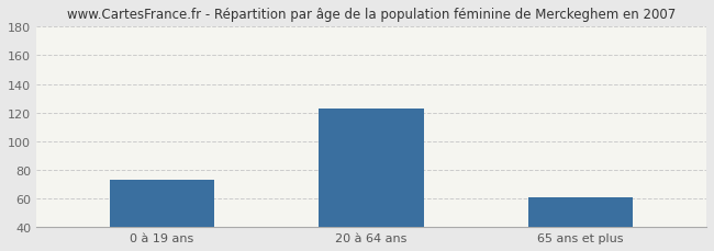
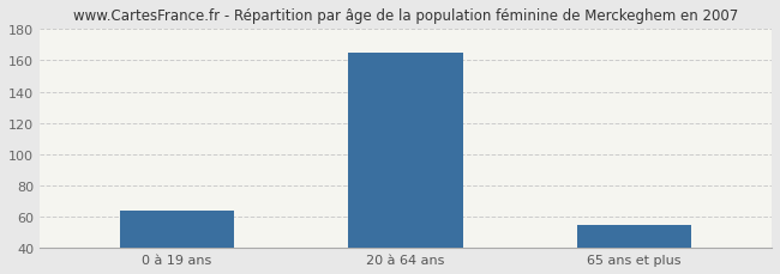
0 à 19 ans: 73 -> 64
20 à 64 ans: 123 -> 165
65 ans et plus: 61 -> 55
